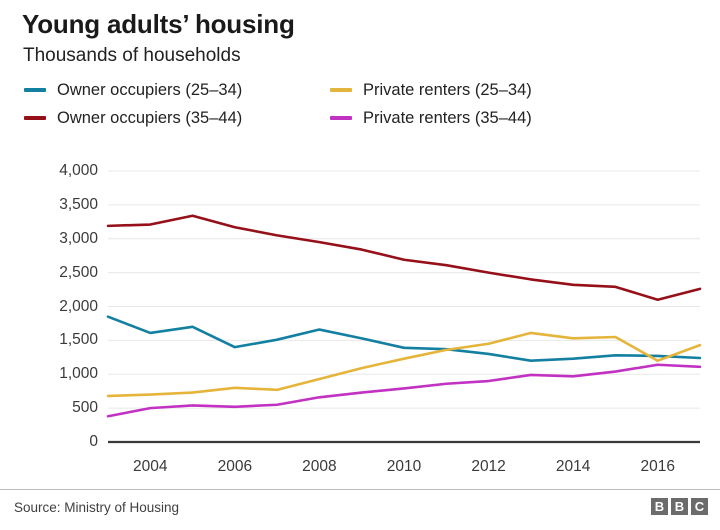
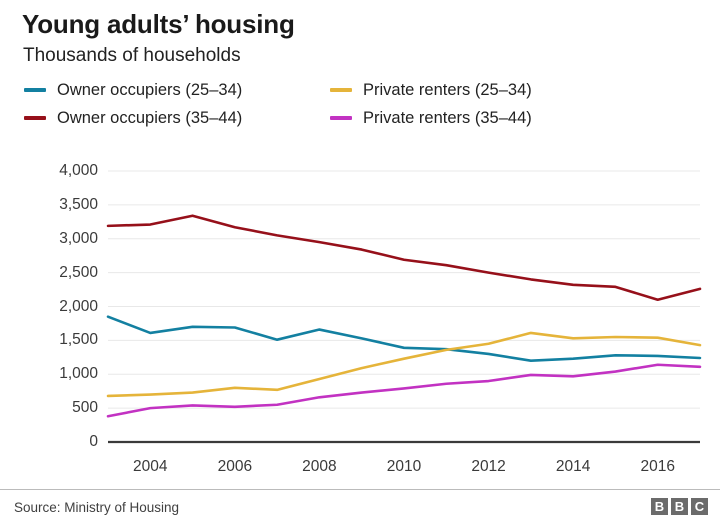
Owner occupiers (25–34)/2006: 1400 -> 1700
Private renters (25–34)/2016: 1200 -> 1500
